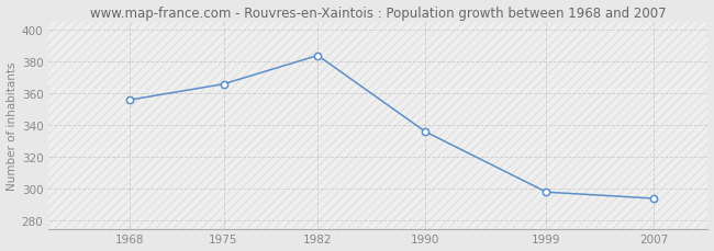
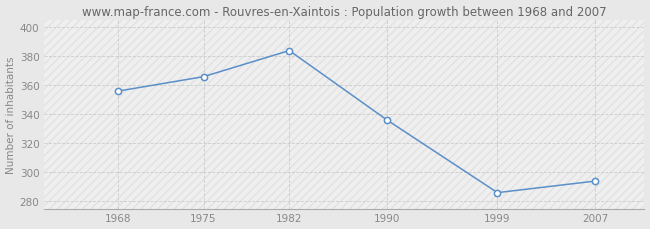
1999: 298 -> 286
